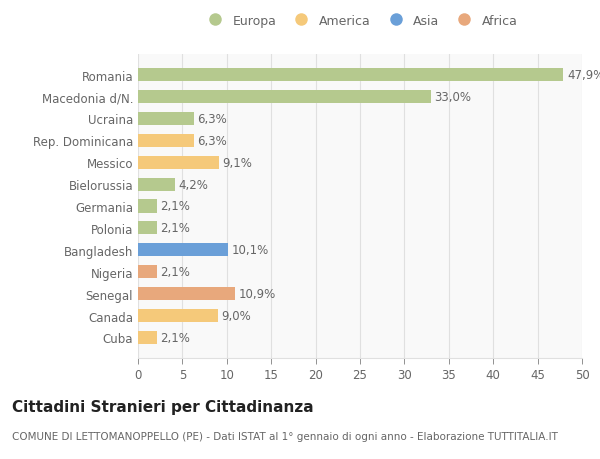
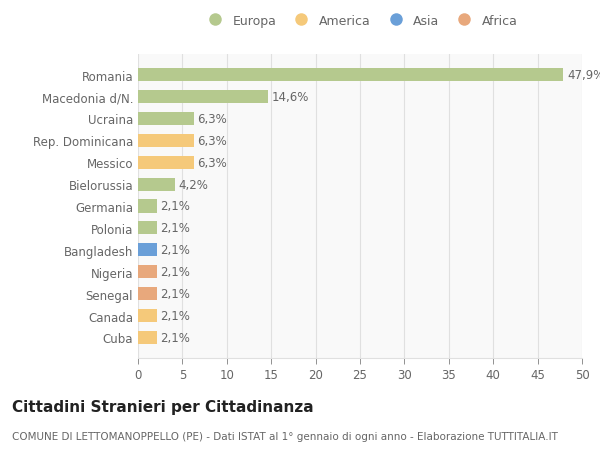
Macedonia d/N.: 33,0% -> 14,6%
Messico: 9,1% -> 6,3%
Bangladesh: 10,1% -> 2,1%
Senegal: 10,9% -> 2,1%
Canada: 9,0% -> 2,1%
